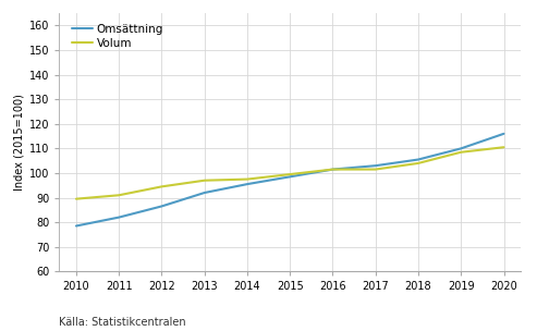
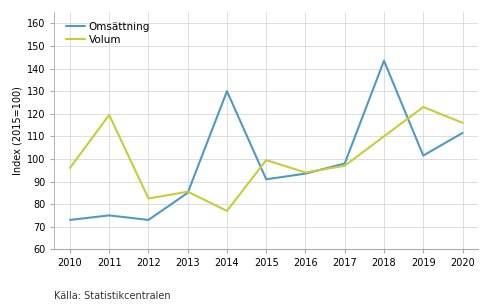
Omsättning/2010: 78.5 -> 73.0
Volum/2010: 89.5 -> 96.0
Omsättning/2011: 82.0 -> 75.0
Volum/2011: 91.0 -> 119.5
Omsättning/2012: 86.5 -> 73.0
Volum/2012: 94.5 -> 82.5
Omsättning/2013: 92.0 -> 85.0
Volum/2013: 97.0 -> 85.5
Omsättning/2014: 95.5 -> 130.0
Volum/2014: 97.5 -> 77.0
Omsättning/2015: 98.5 -> 91.0
Omsättning/2016: 101.5 -> 93.5
Volum/2016: 101.5 -> 94.0
Omsättning/2017: 103.0 -> 98.0
Volum/2017: 101.5 -> 97.0
Omsättning/2018: 105.5 -> 143.5
Volum/2018: 104.0 -> 110.0
Omsättning/2019: 110.0 -> 101.5
Volum/2019: 108.5 -> 123.0
Omsättning/2020: 116.0 -> 111.5
Volum/2020: 110.5 -> 116.0
